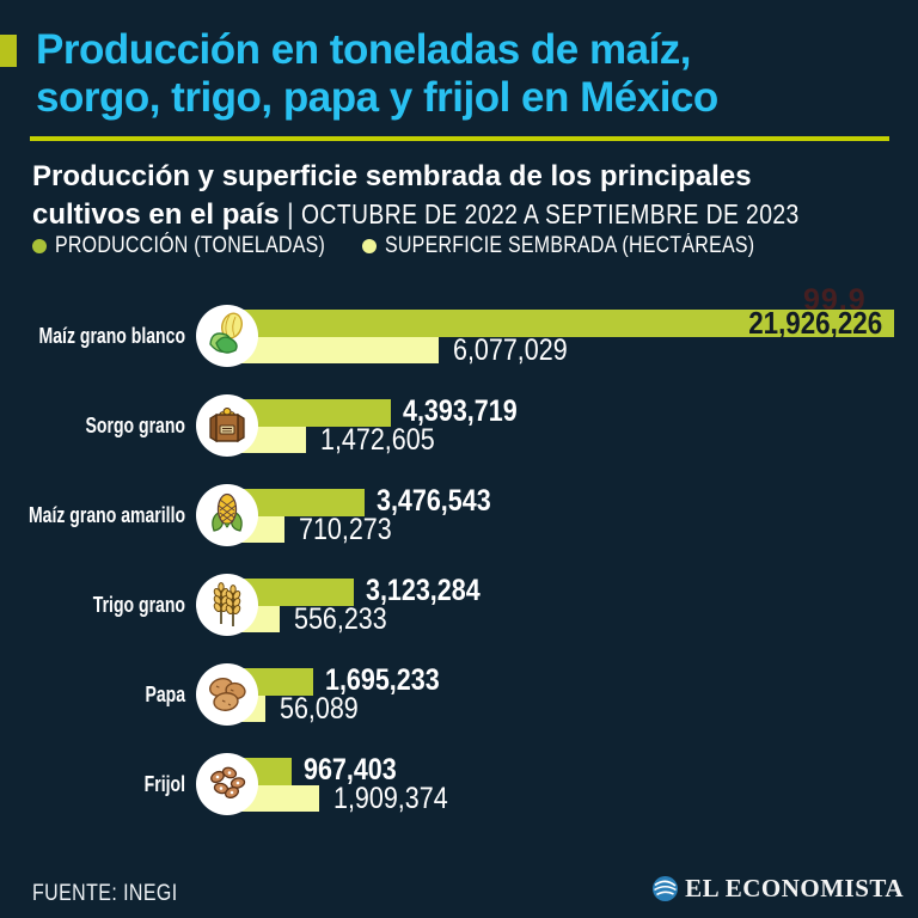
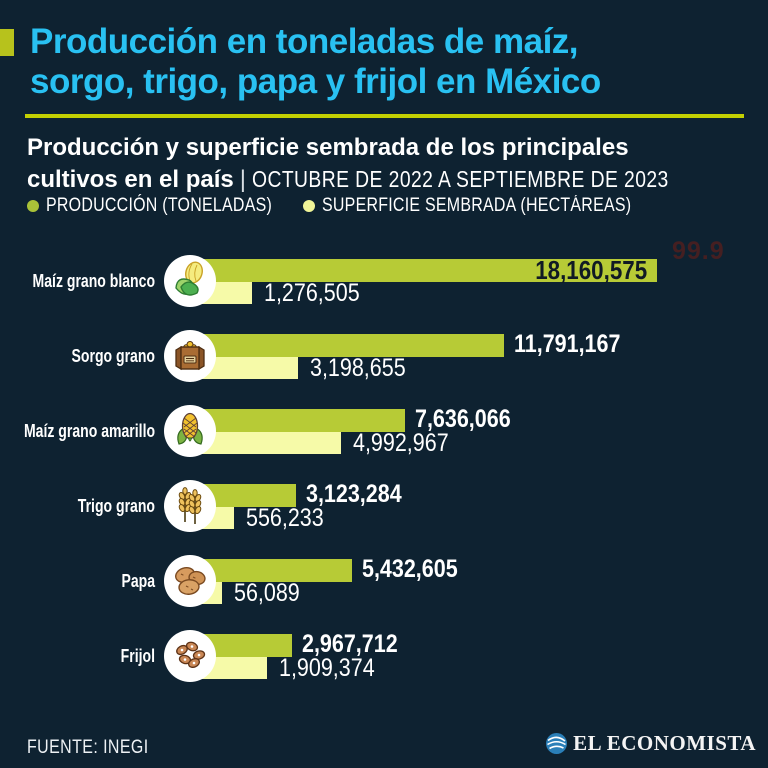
PRODUCCIÓN (TONELADAS)/Maíz grano blanco: 21,926,226 -> 18,160,575
SUPERFICIE SEMBRADA (HECTÁREAS)/Maíz grano blanco: 6,077,029 -> 1,276,505
PRODUCCIÓN (TONELADAS)/Sorgo grano: 4,393,719 -> 11,791,167
SUPERFICIE SEMBRADA (HECTÁREAS)/Sorgo grano: 1,472,605 -> 3,198,655
PRODUCCIÓN (TONELADAS)/Maíz grano amarillo: 3,476,543 -> 7,636,066
SUPERFICIE SEMBRADA (HECTÁREAS)/Maíz grano amarillo: 710,273 -> 4,992,967
PRODUCCIÓN (TONELADAS)/Papa: 1,695,233 -> 5,432,605
PRODUCCIÓN (TONELADAS)/Frijol: 967,403 -> 2,967,712
